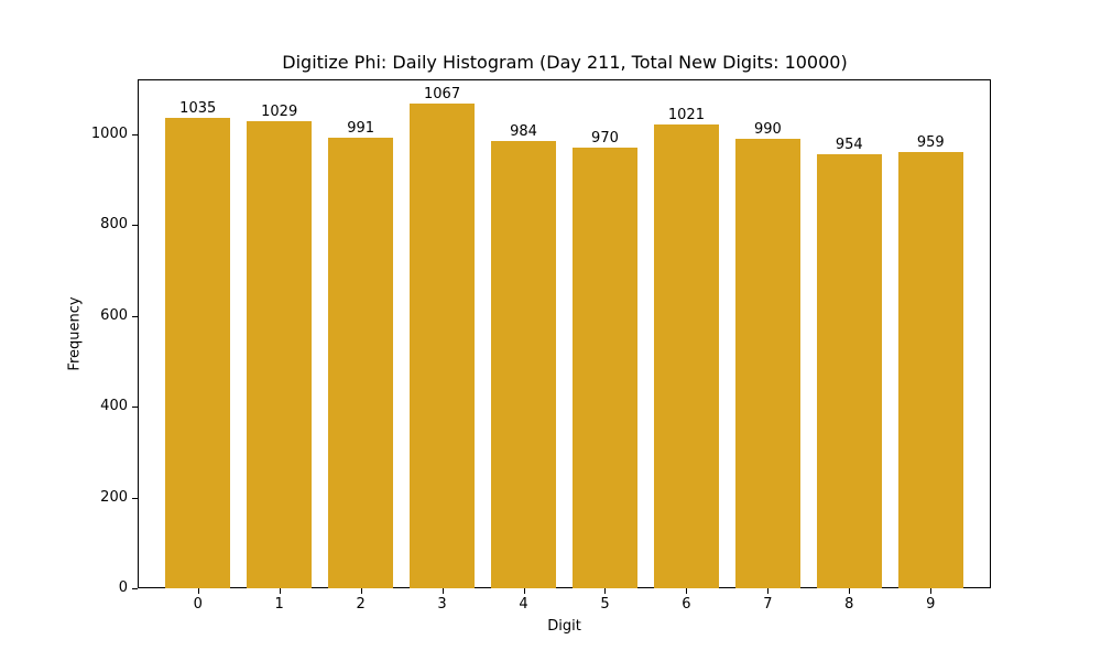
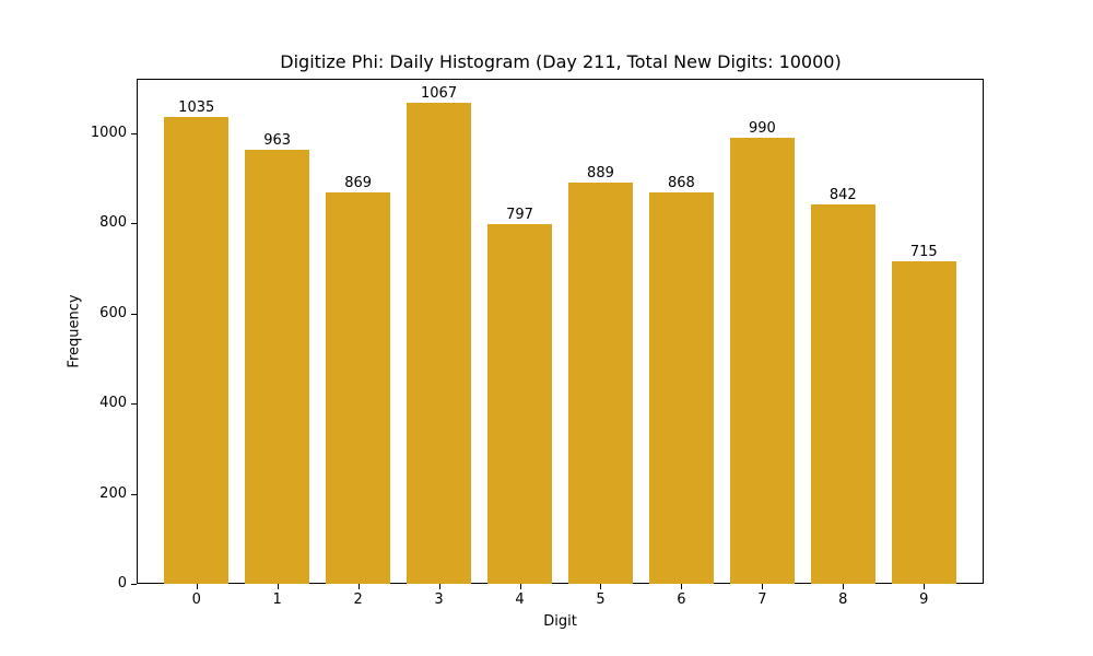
1: 1029 -> 963
2: 991 -> 869
4: 984 -> 797
5: 970 -> 889
6: 1021 -> 868
8: 954 -> 842
9: 959 -> 715
